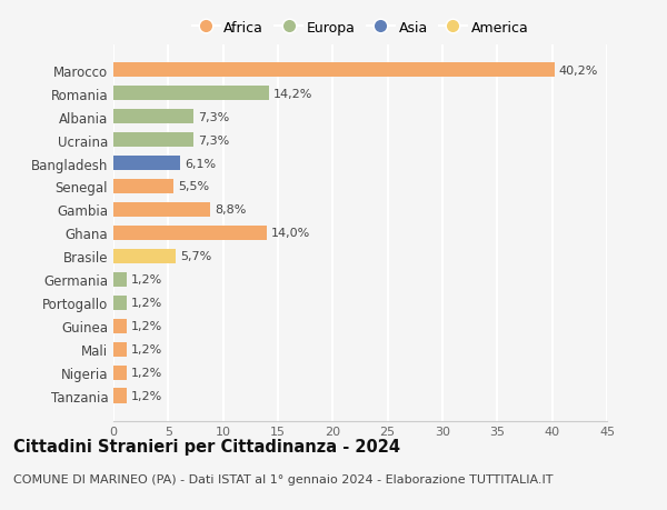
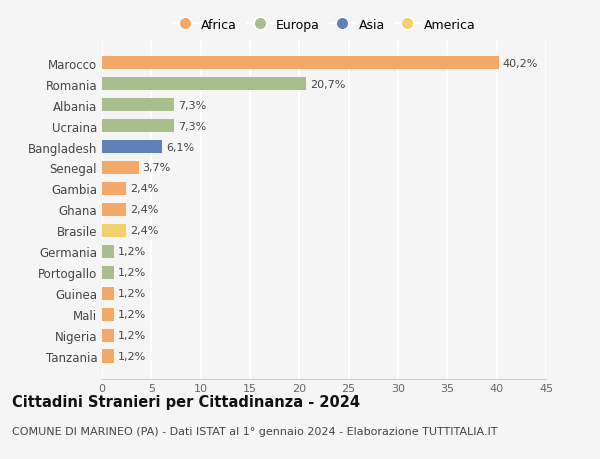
Romania: 14,2% -> 20,7%
Senegal: 5,5% -> 3,7%
Gambia: 8,8% -> 2,4%
Ghana: 14,0% -> 2,4%
Brasile: 5,7% -> 2,4%
